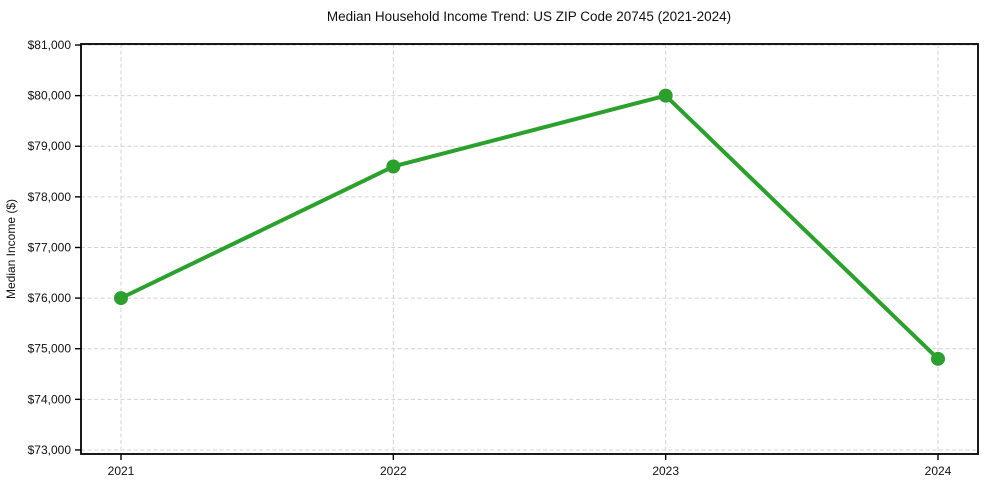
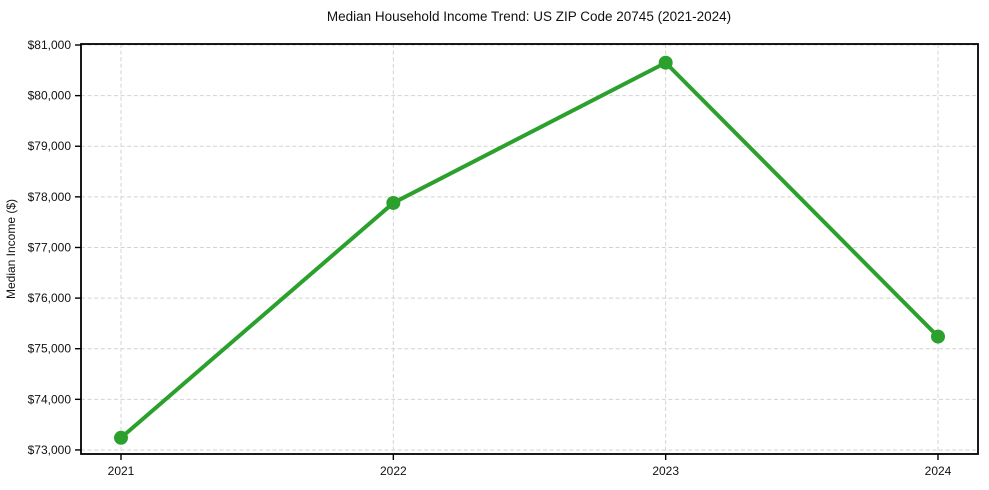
2021: $76000 -> $73200
2022: $78600 -> $77900
2023: $80000 -> $80600
2024: $74800 -> $75200
